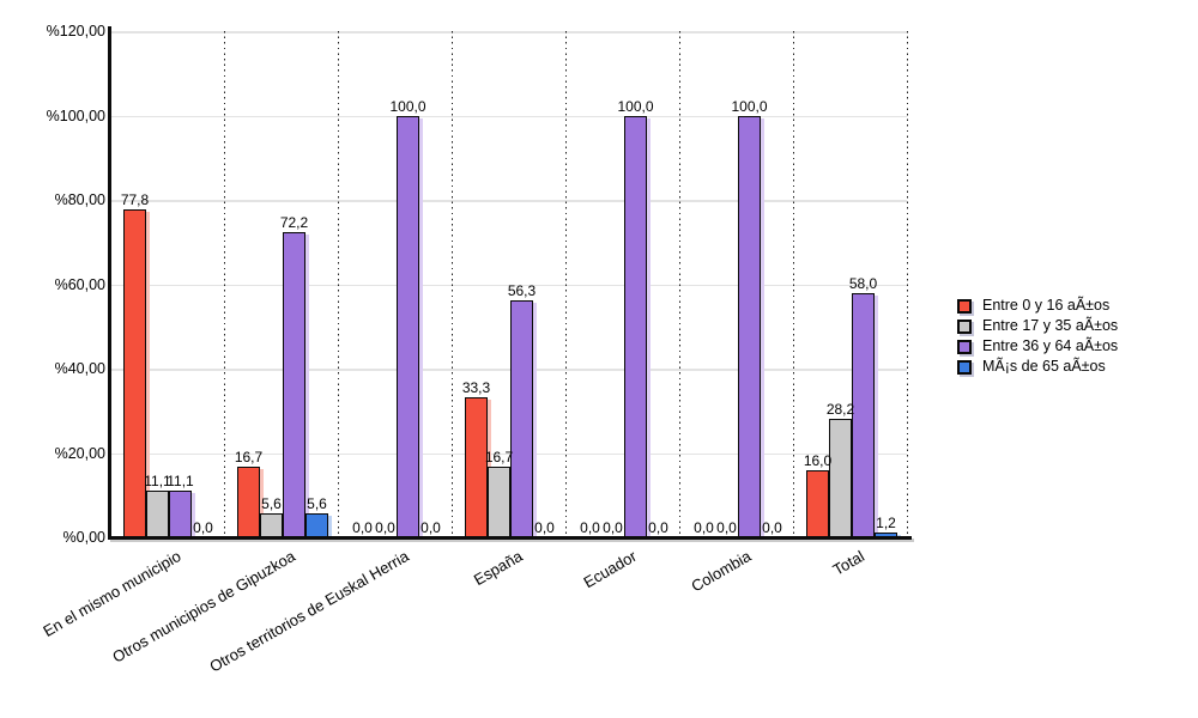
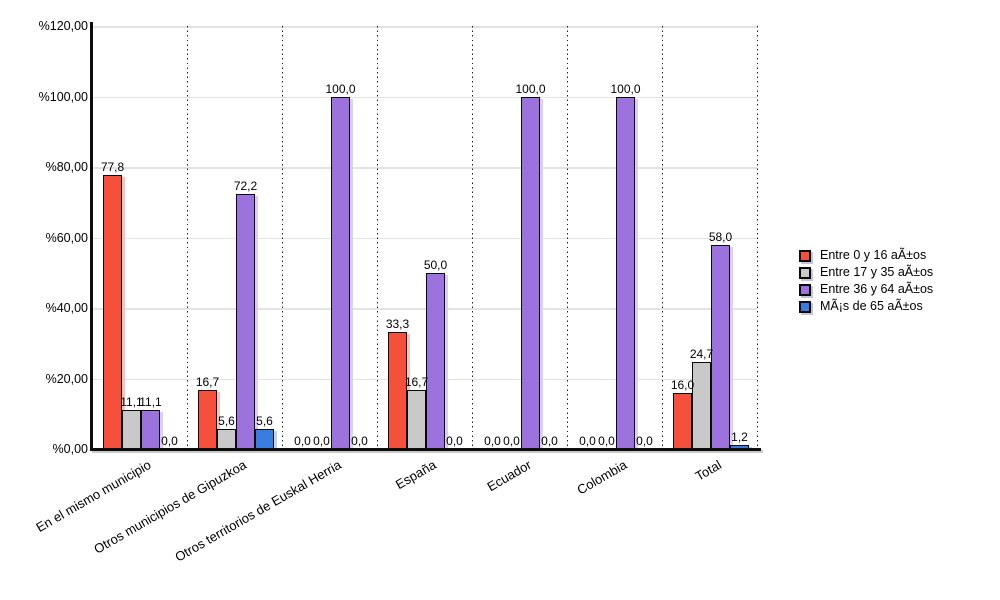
Entre 36 y 64 aÃ±os/España: 56,3 -> 50,0
Entre 17 y 35 aÃ±os/Total: 28,2 -> 24,7
